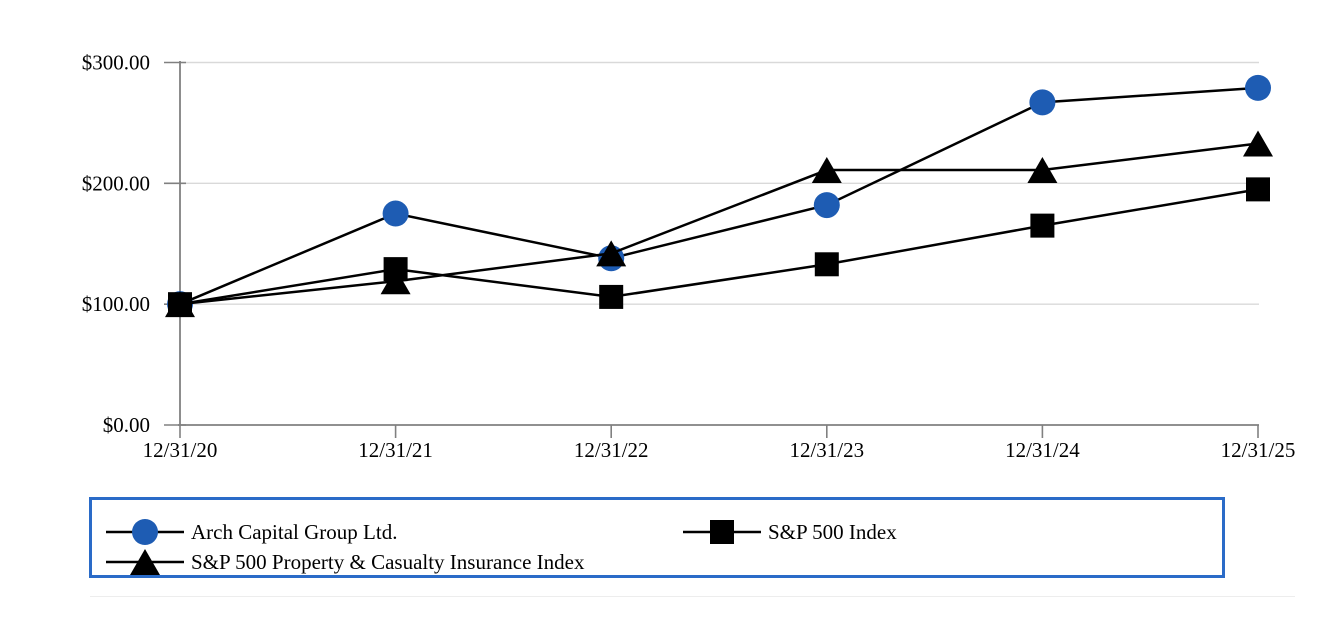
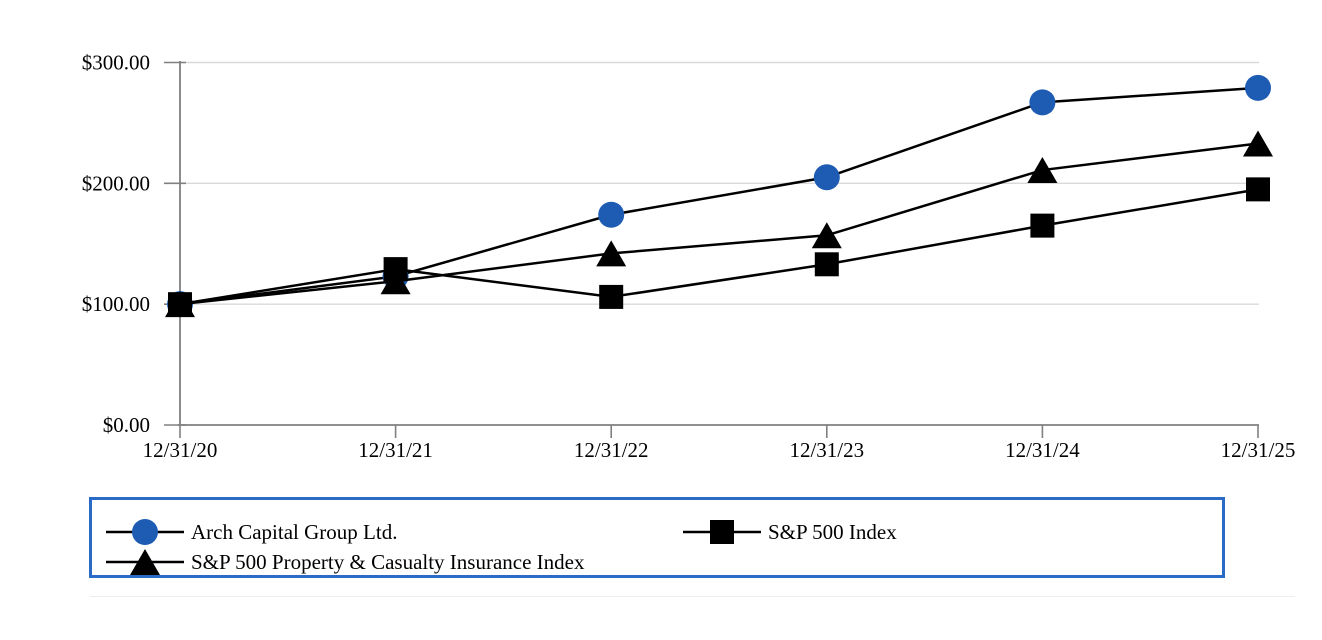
Arch Capital Group Ltd./12/31/21: $175 -> $123
Arch Capital Group Ltd./12/31/22: $138 -> $174
Arch Capital Group Ltd./12/31/23: $182 -> $205
S&P 500 Property & Casualty Insurance Index/12/31/23: $211 -> $157
